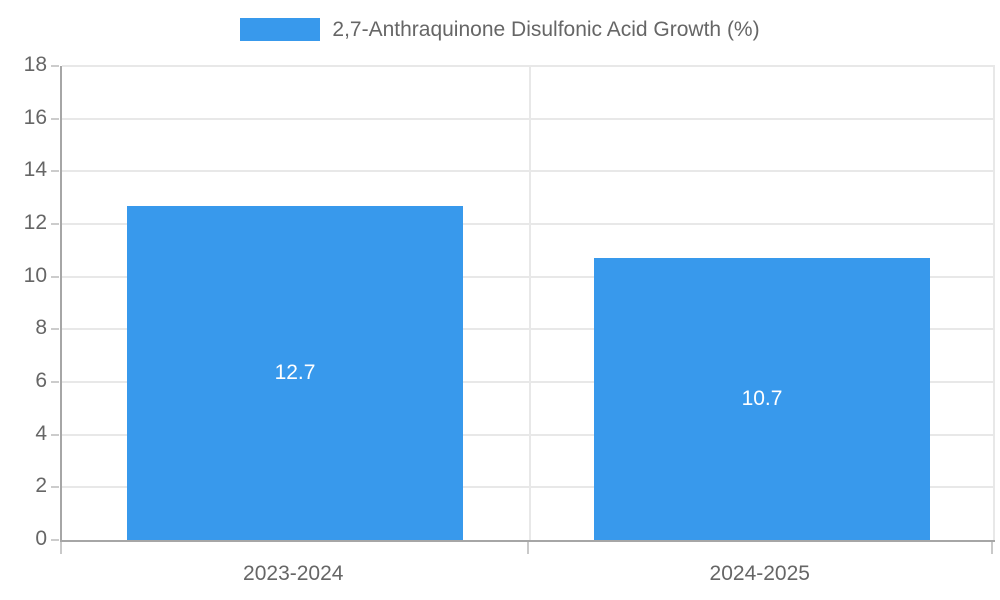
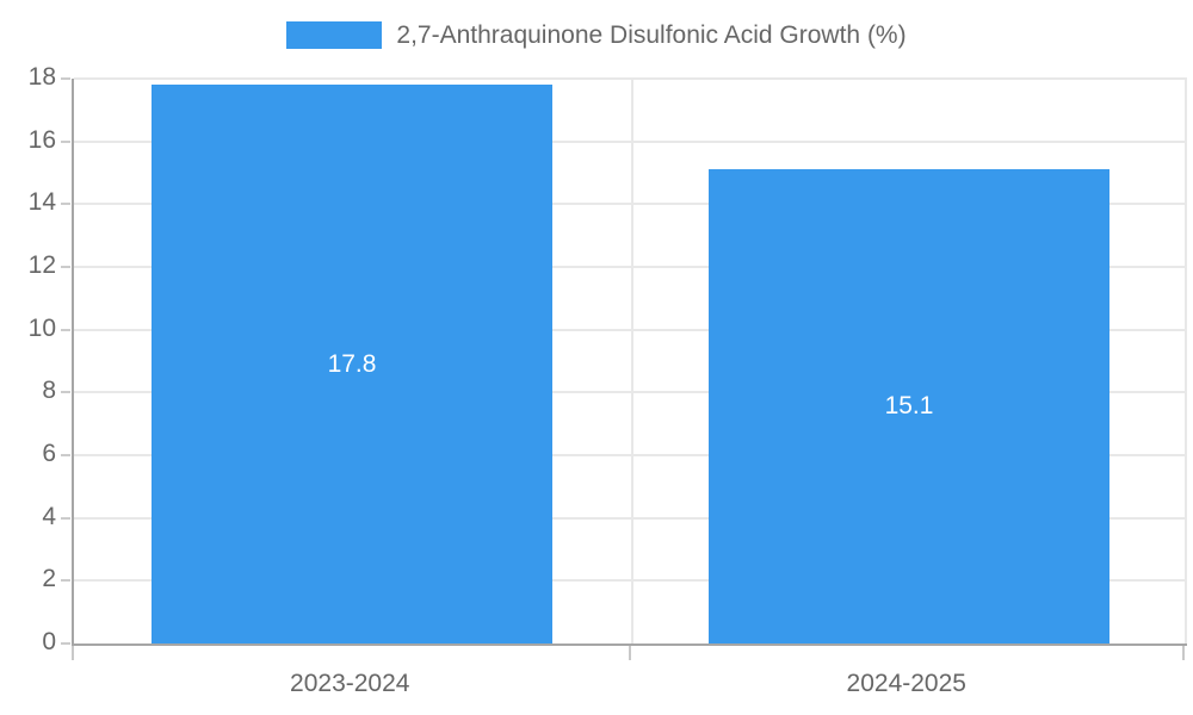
2023-2024: 12.7 -> 17.8
2024-2025: 10.7 -> 15.1
